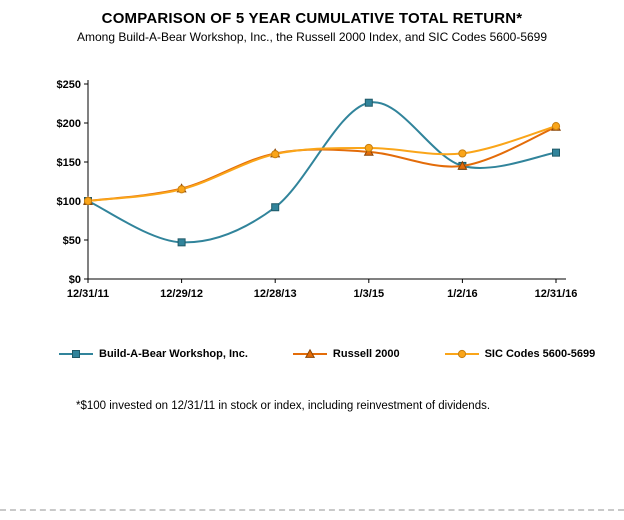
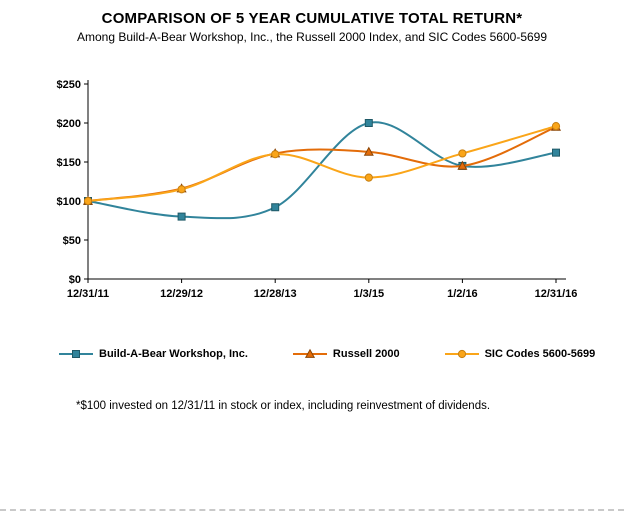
Build-A-Bear Workshop, Inc./12/29/12: $50 -> $80
Build-A-Bear Workshop, Inc./1/3/15: $230 -> $200
SIC Codes 5600-5699/1/3/15: $170 -> $130
